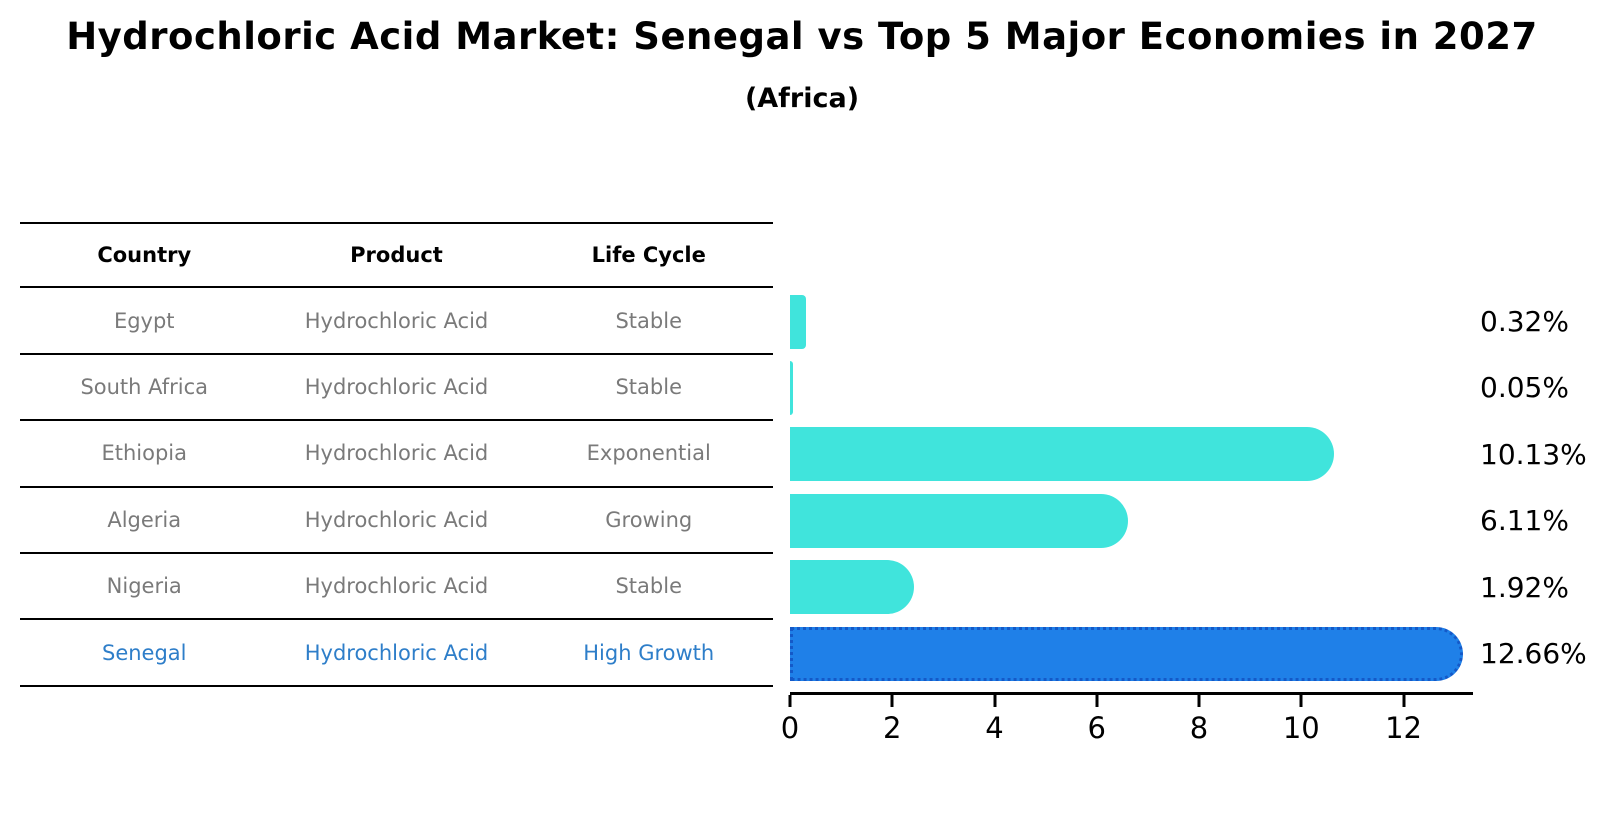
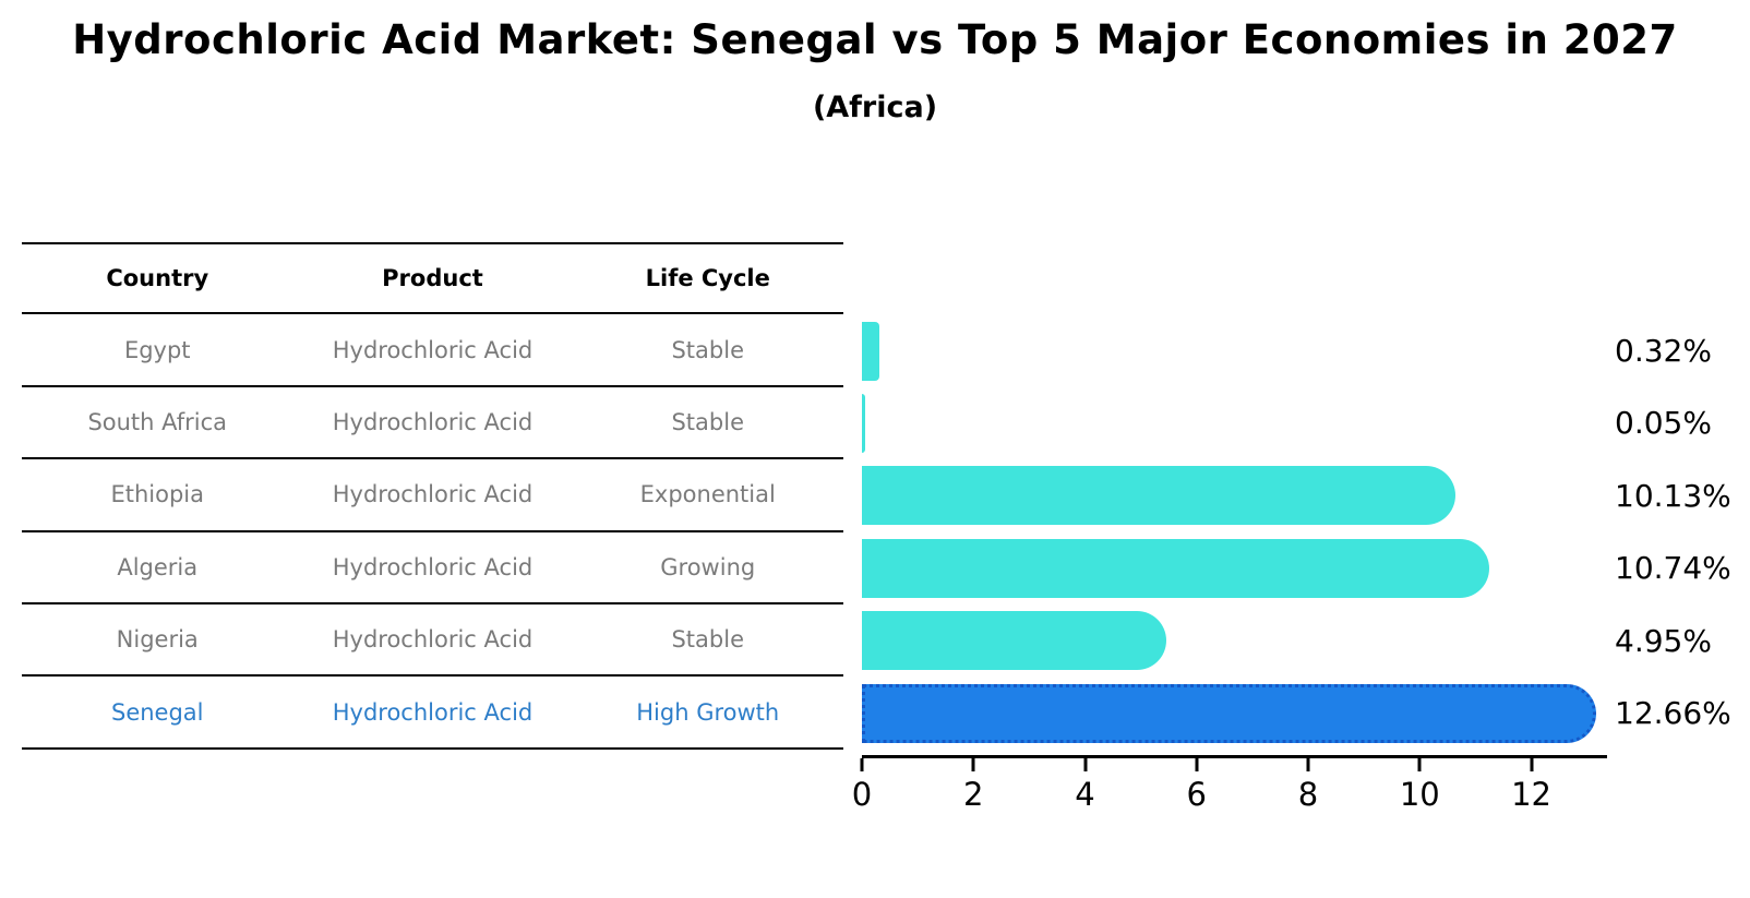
Algeria: 6.11% -> 10.74%
Nigeria: 1.92% -> 4.95%
